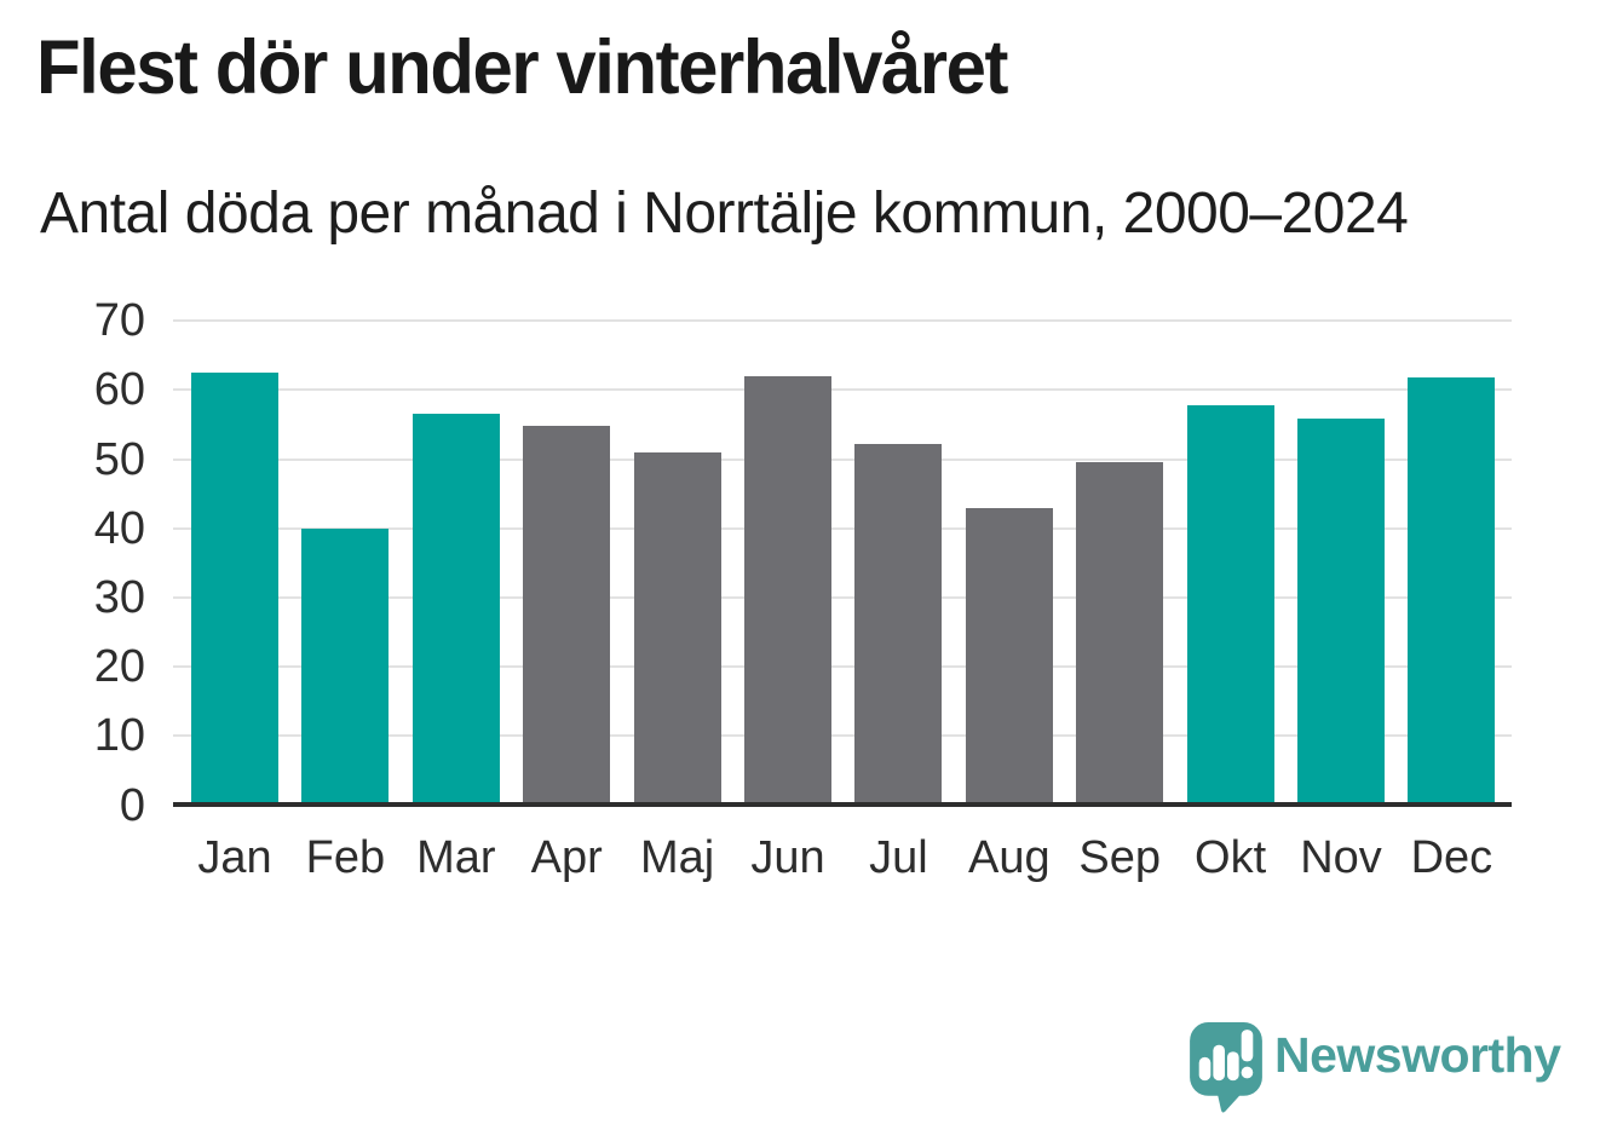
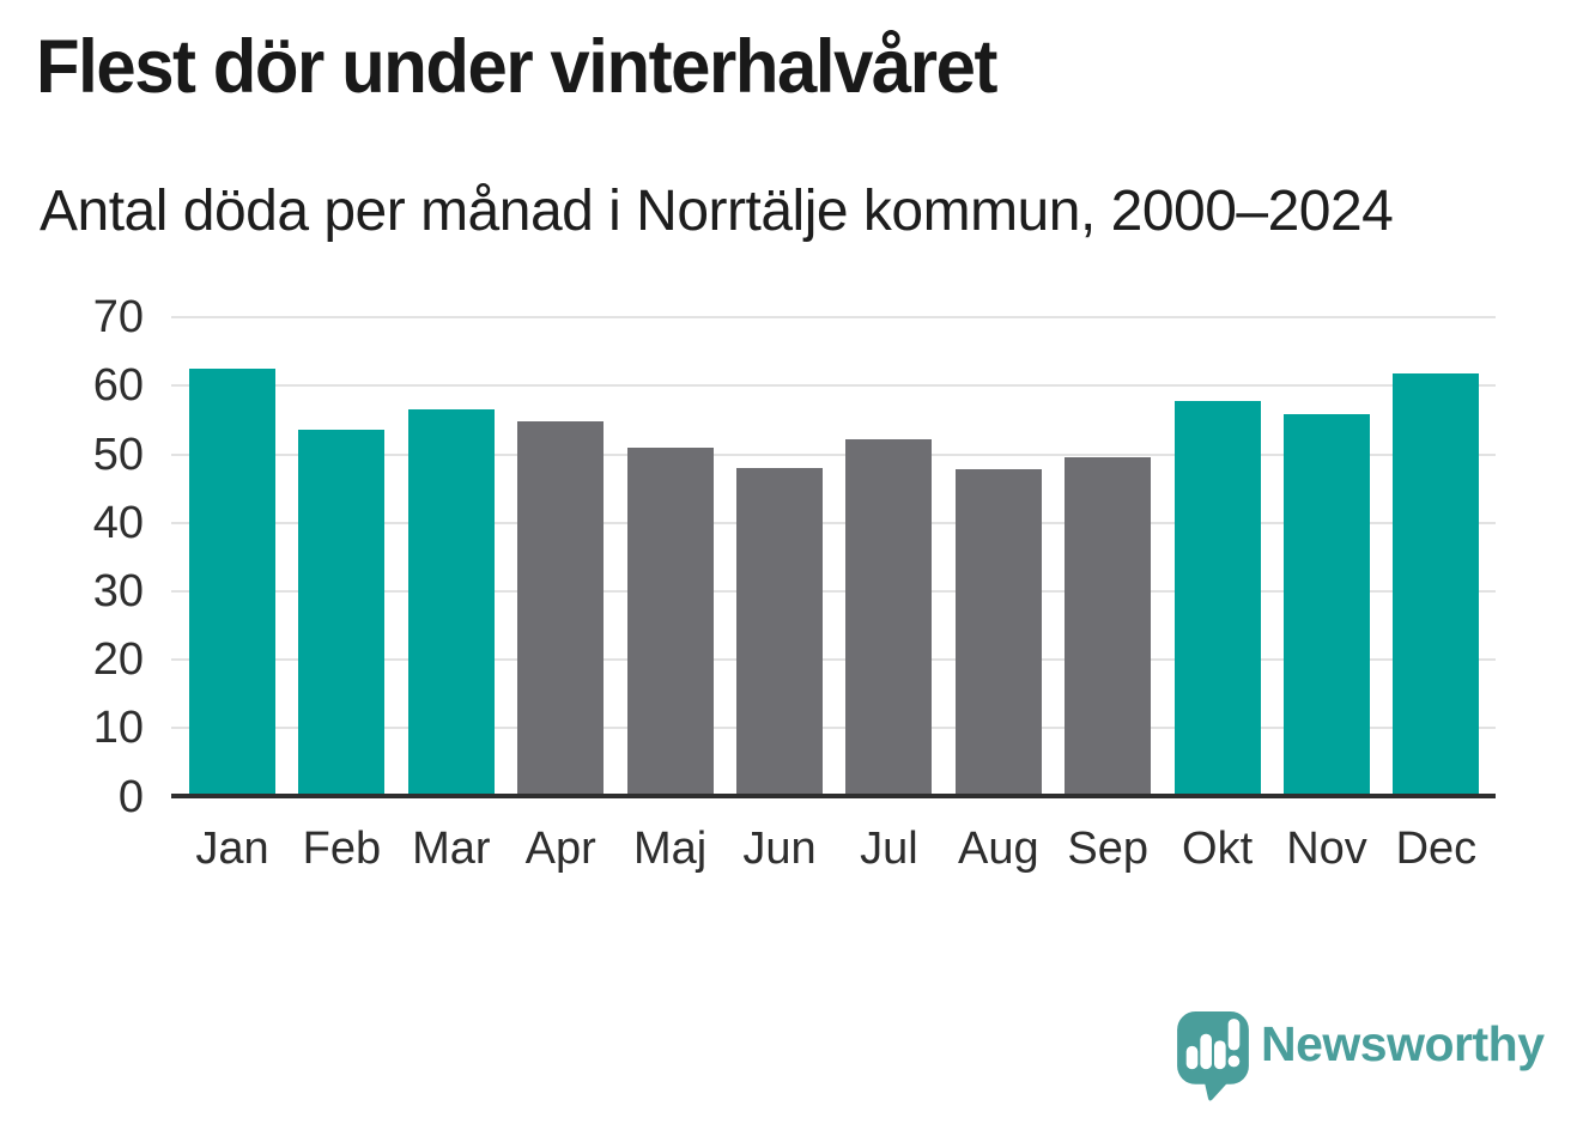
Feb: 40 -> 54
Jun: 62 -> 48
Aug: 43 -> 48
